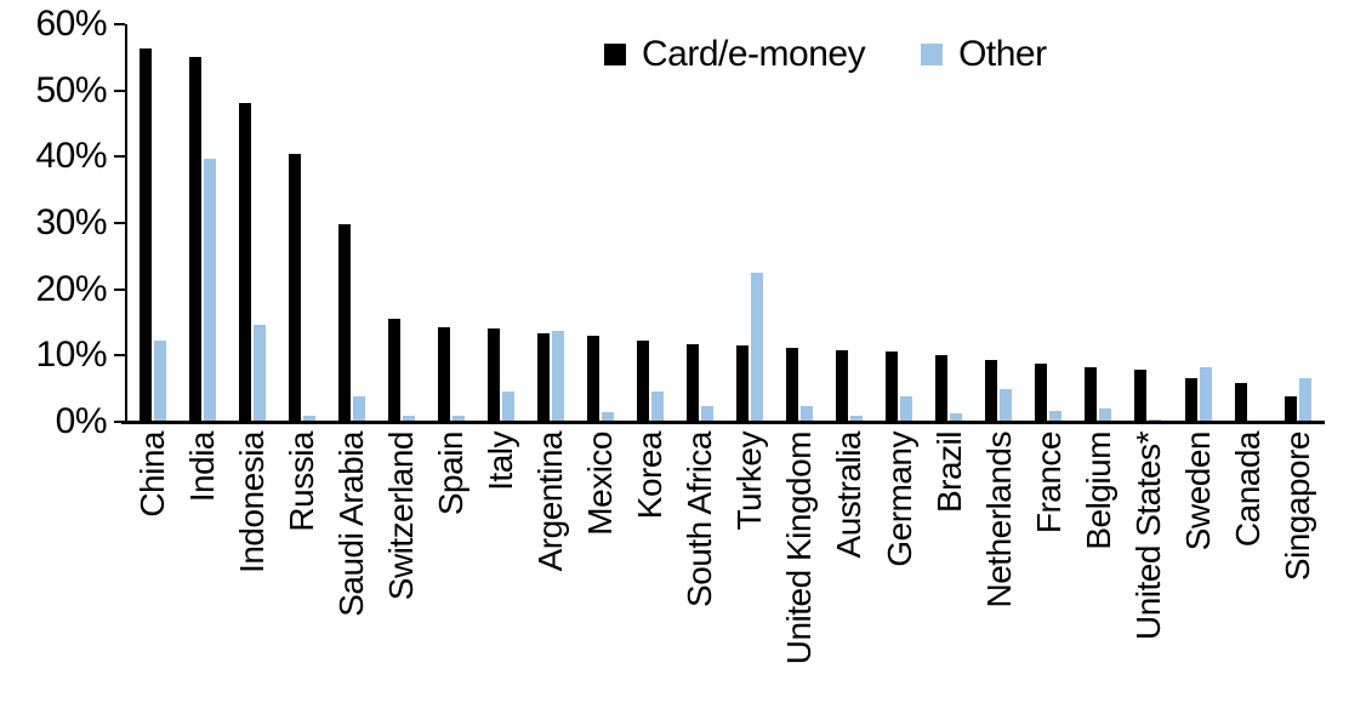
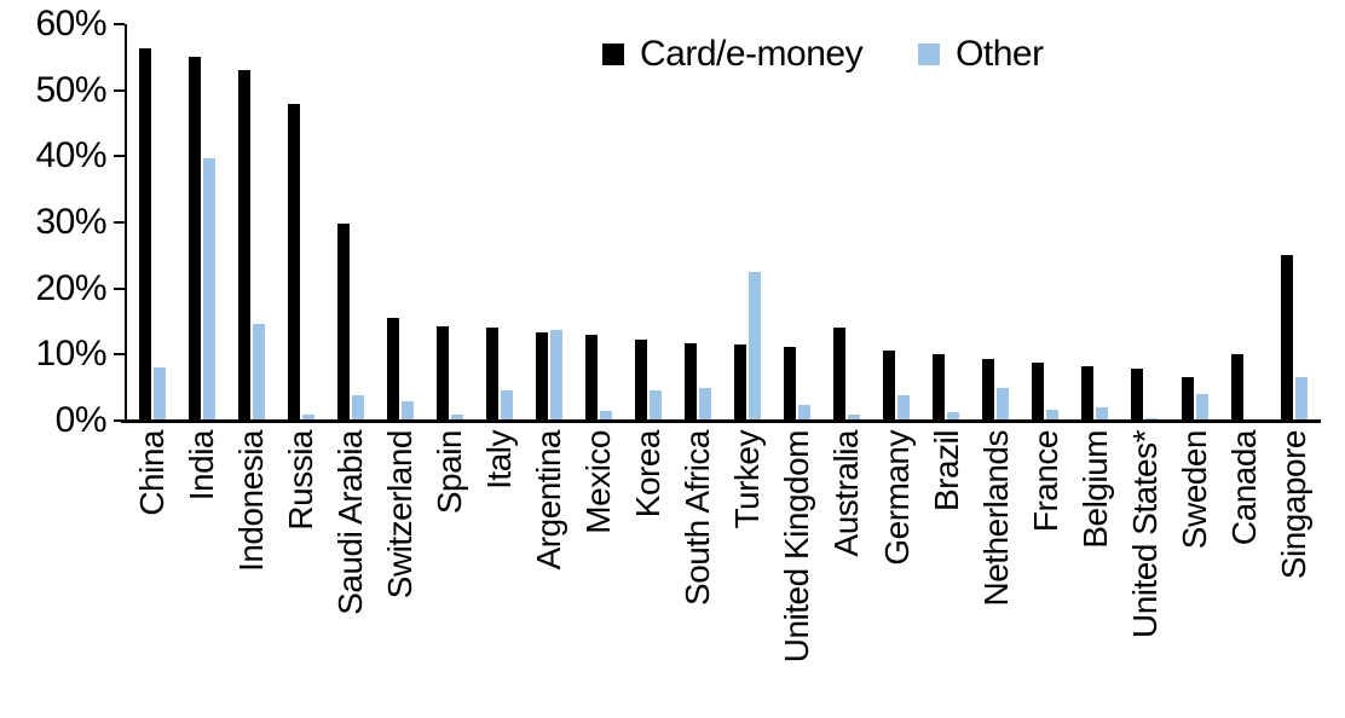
Other/China: 12% -> 8%
Card/e-money/Indonesia: 48% -> 53%
Card/e-money/Russia: 40% -> 48%
Other/Switzerland: 1% -> 3%
Other/South Africa: 2% -> 5%
Card/e-money/Australia: 11% -> 14%
Other/Sweden: 8% -> 4%
Card/e-money/Canada: 6% -> 10%
Card/e-money/Singapore: 4% -> 25%
